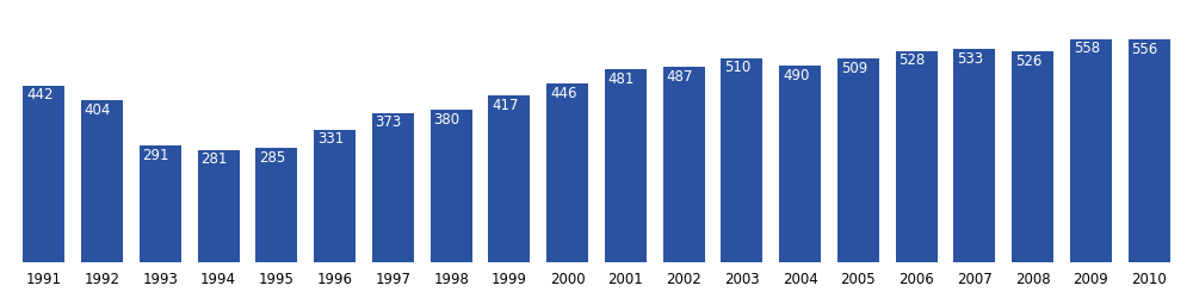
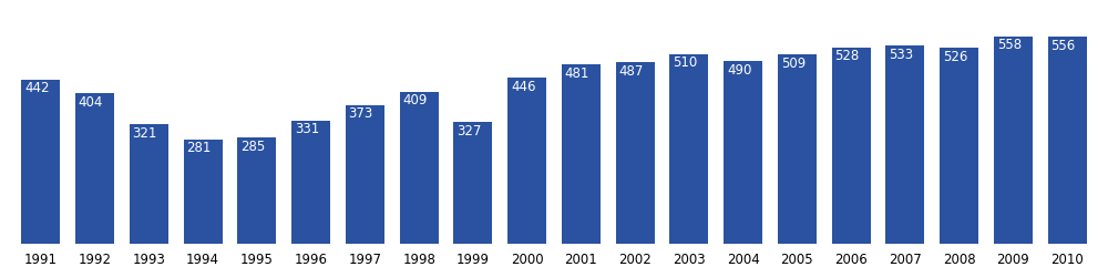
1993: 291 -> 321
1998: 380 -> 409
1999: 417 -> 327
